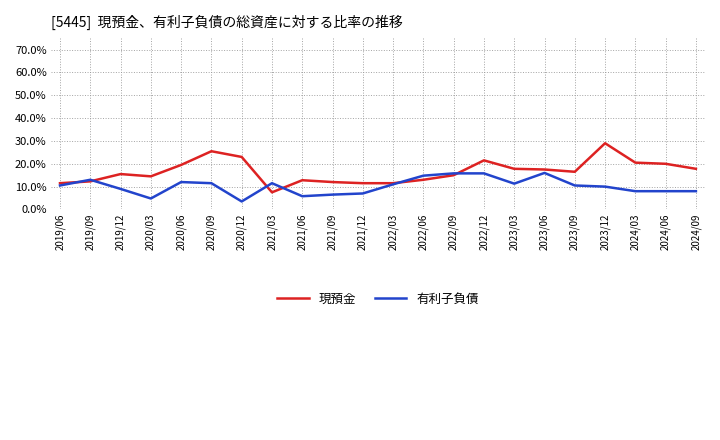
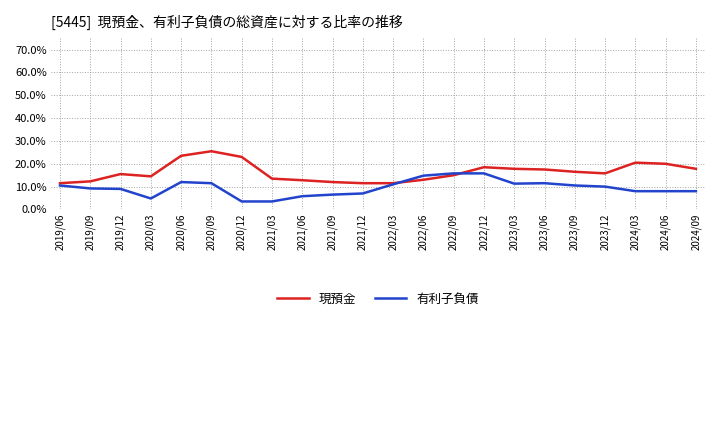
有利子負債/2019/09: 13.0% -> 9.2%
現預金/2020/06: 19.5% -> 23.5%
現預金/2021/03: 7.5% -> 13.5%
有利子負債/2021/03: 11.5% -> 3.5%
現預金/2022/12: 21.5% -> 18.5%
有利子負債/2023/06: 16.0% -> 11.5%
現預金/2023/12: 29.0% -> 15.8%
